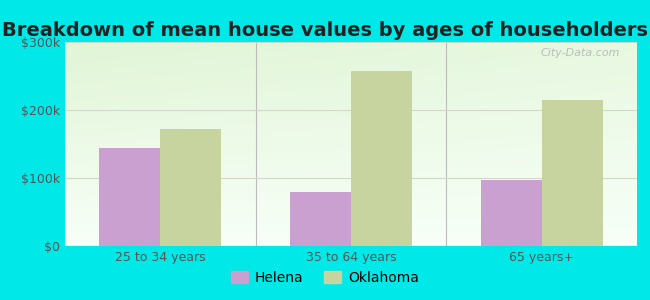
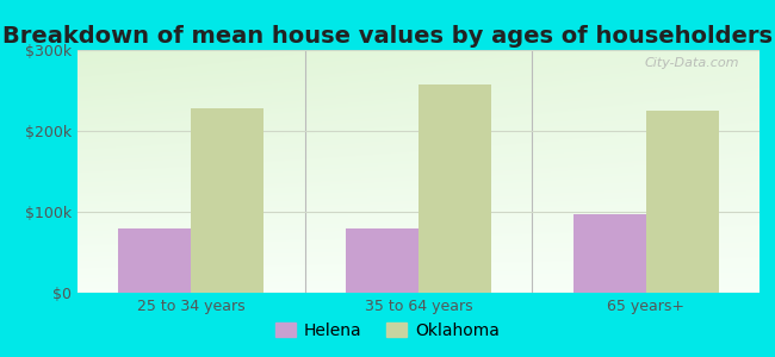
Helena/25 to 34 years: $144k -> $80k
Oklahoma/25 to 34 years: $172k -> $228k
Oklahoma/65 years+: $214k -> $225k
